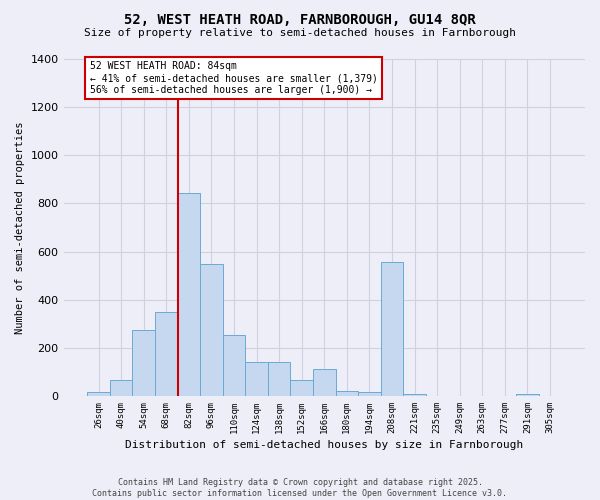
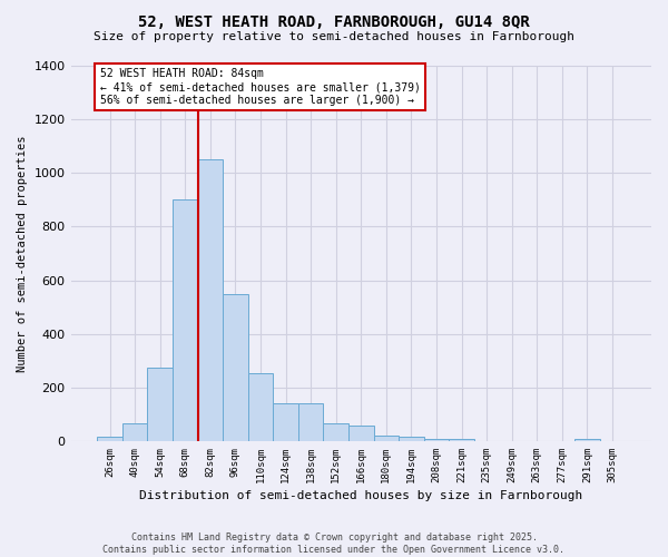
68sqm: 350 -> 900
82sqm: 845 -> 1050
166sqm: 110 -> 60
208sqm: 555 -> 10
